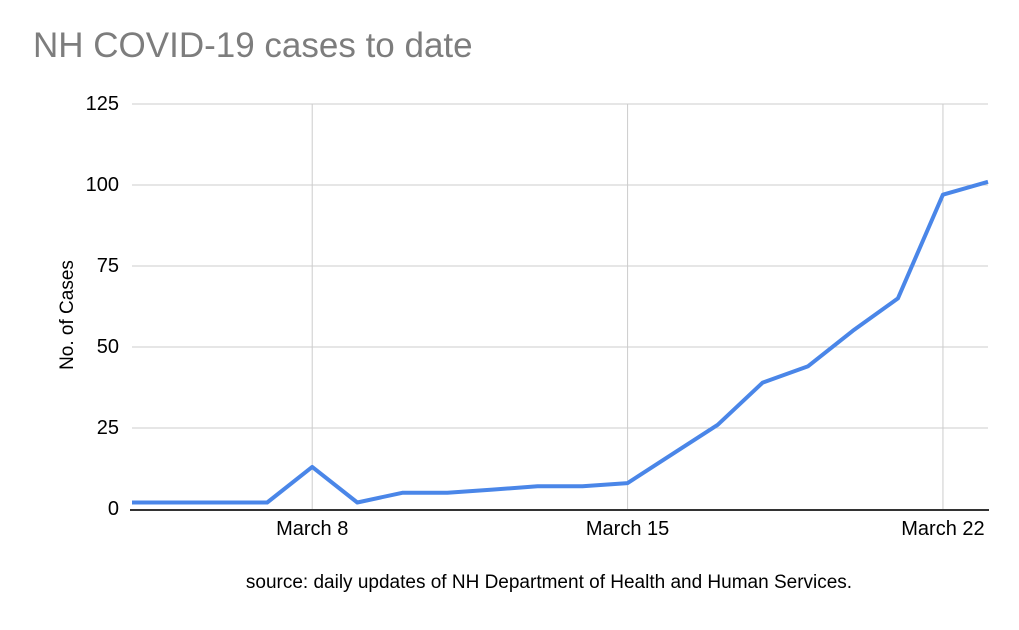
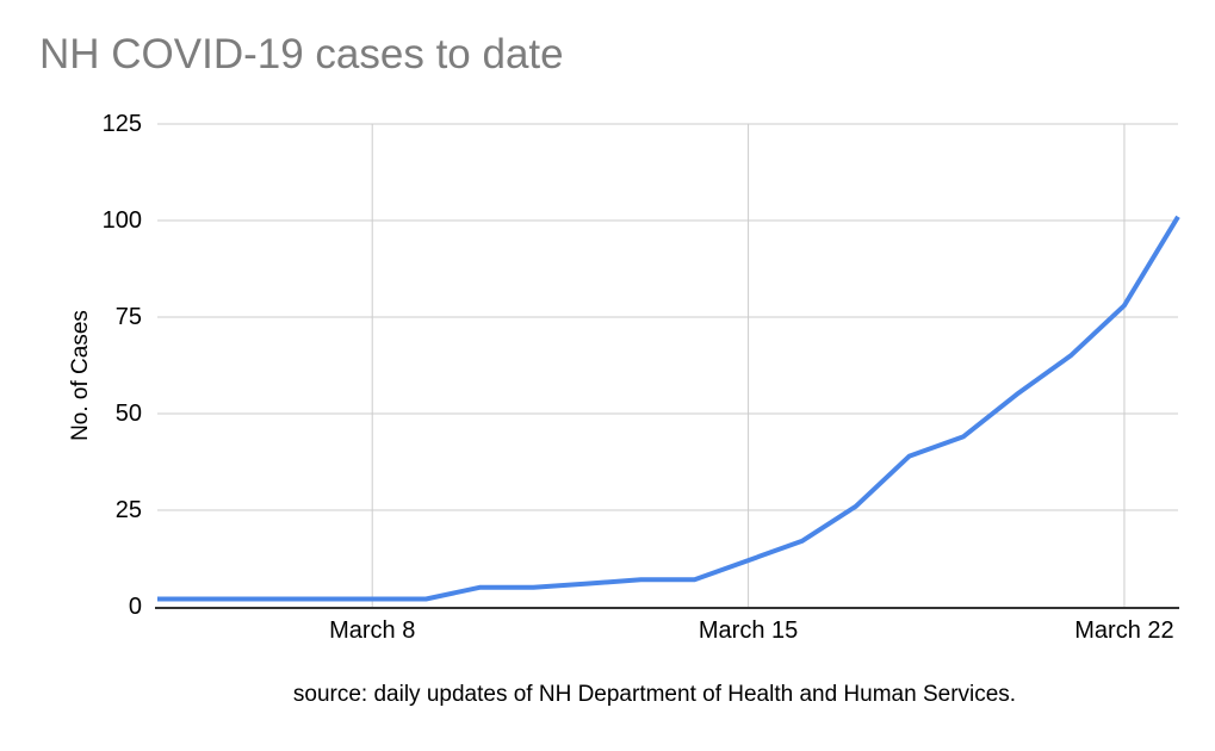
March 8: 13 -> 2
March 15: 8 -> 12
March 22: 97 -> 78
